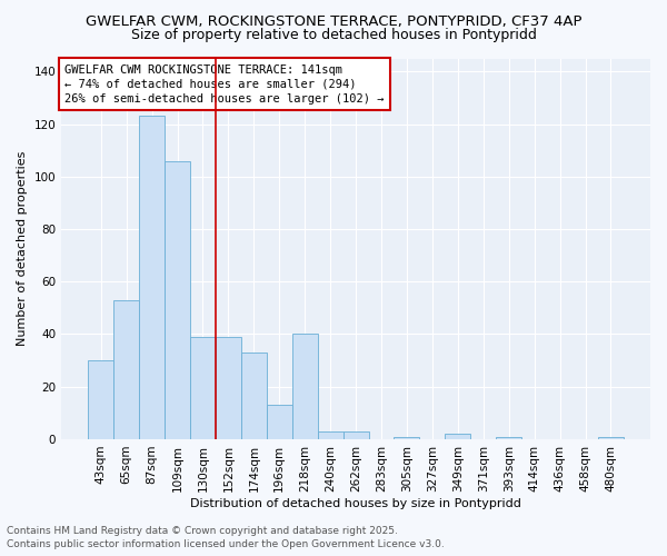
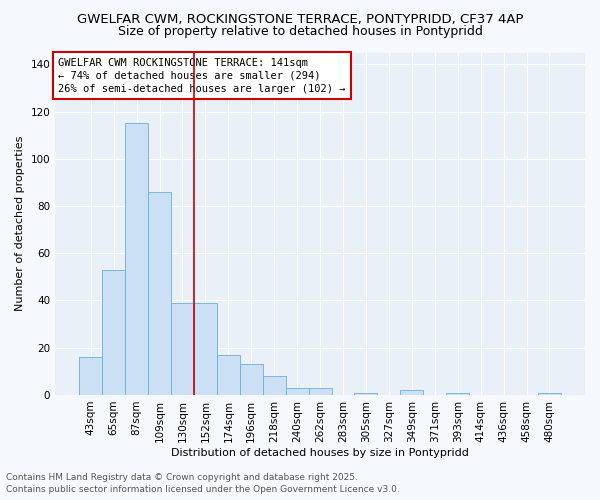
43sqm: 30 -> 16
87sqm: 123 -> 115
109sqm: 106 -> 86
174sqm: 33 -> 17
218sqm: 40 -> 8
